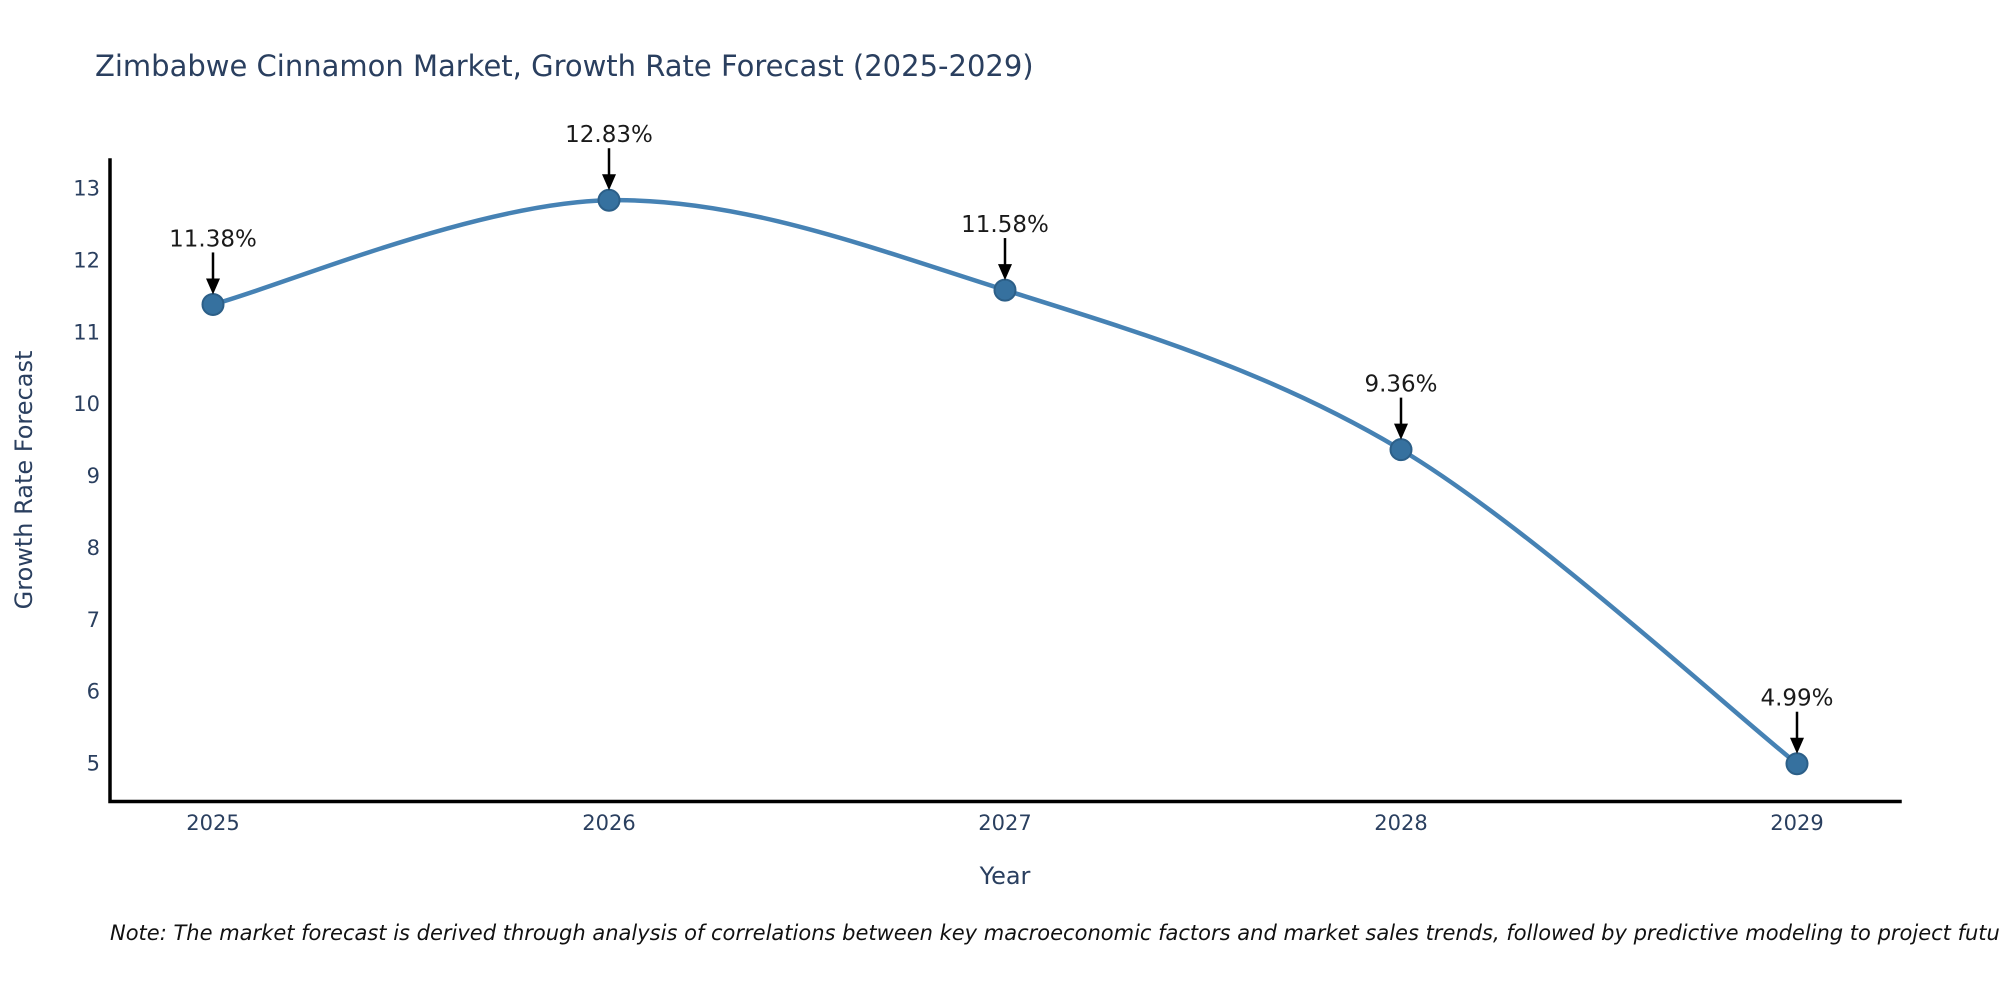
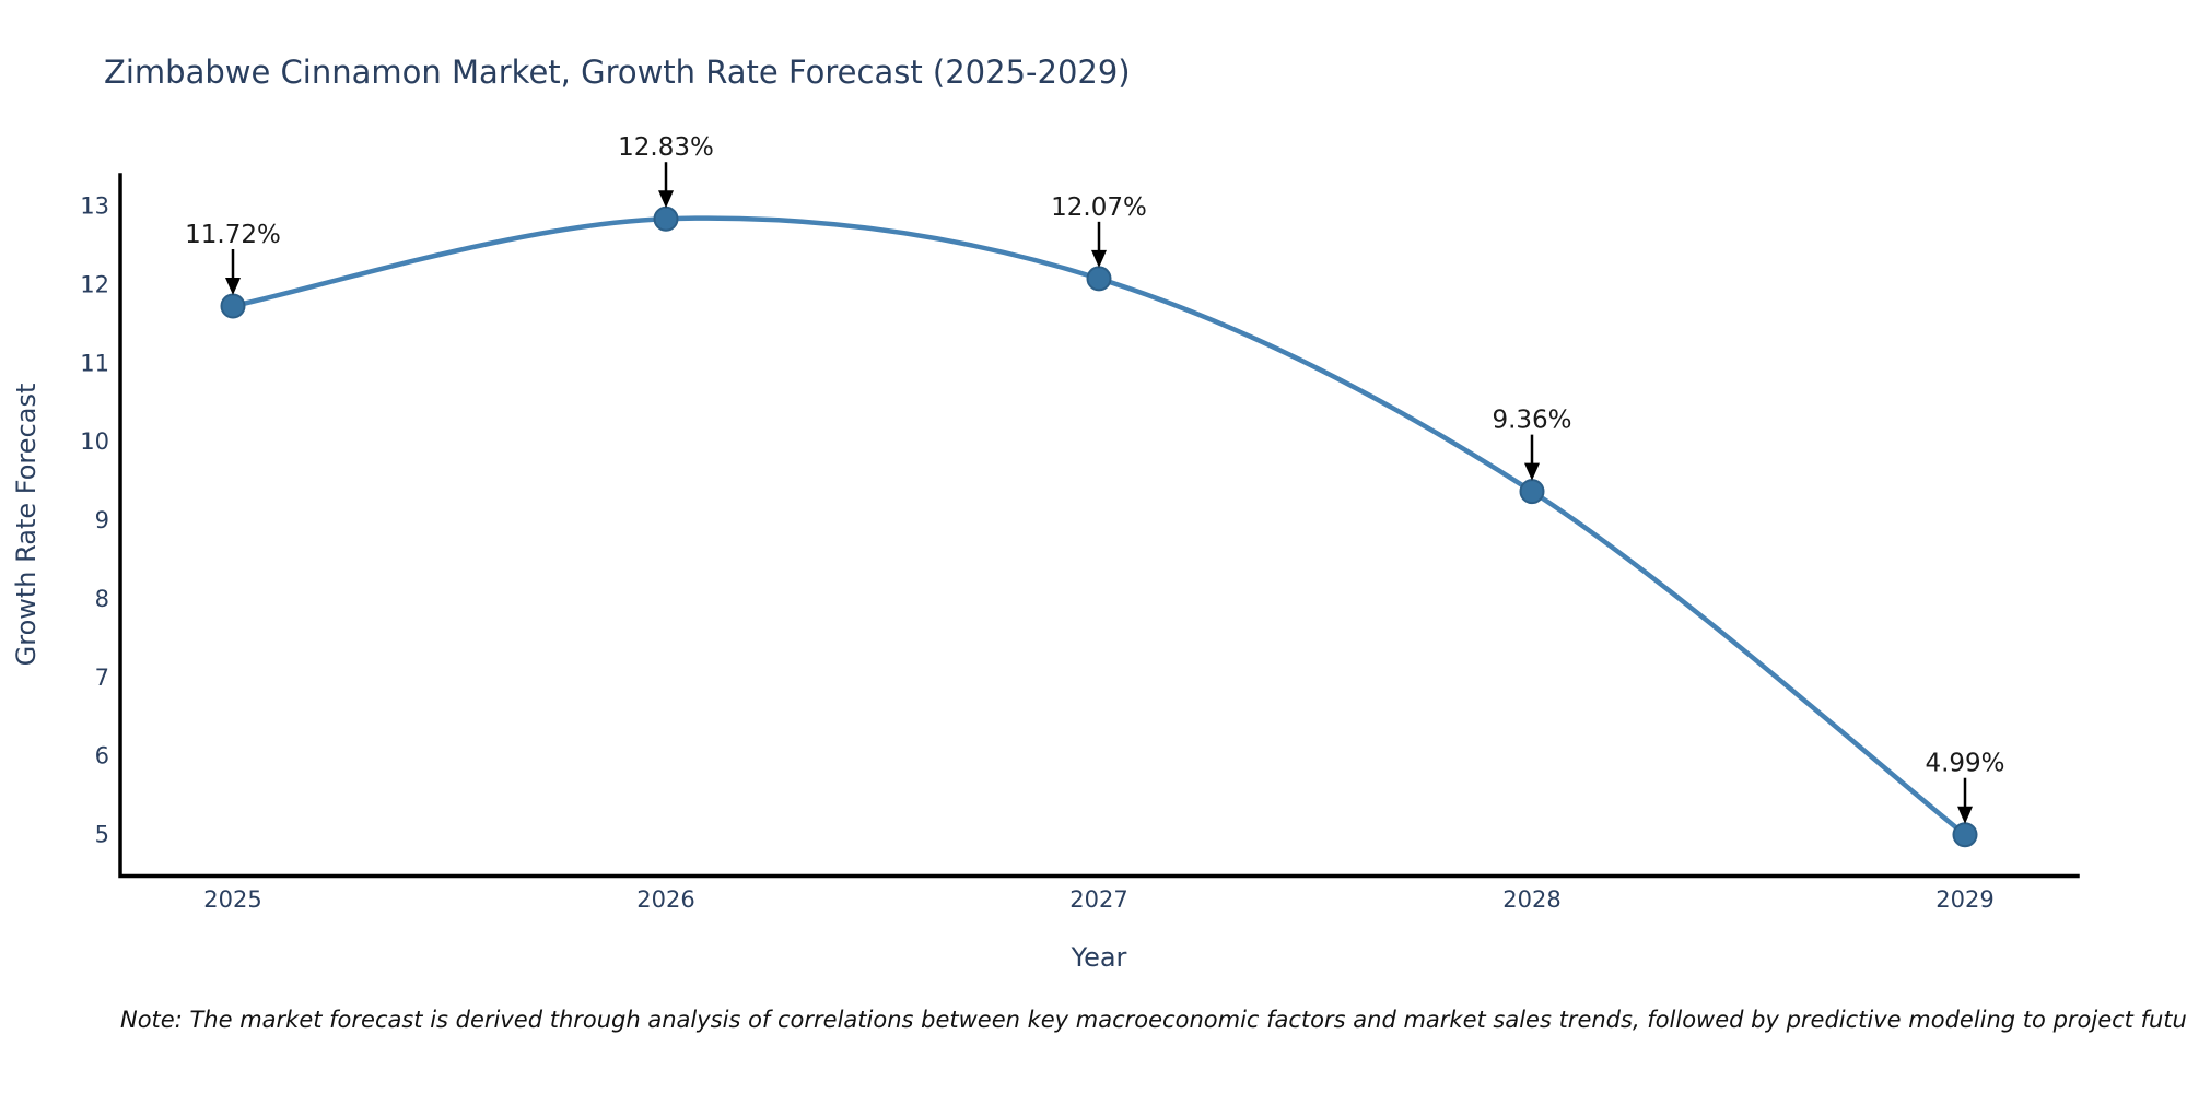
2025: 11.38% -> 11.72%
2027: 11.58% -> 12.07%
